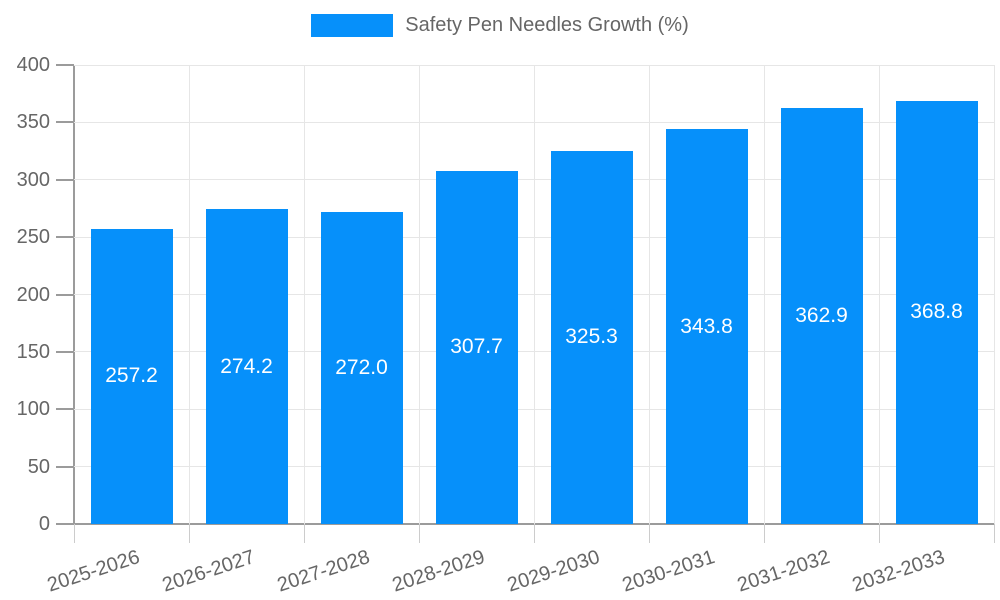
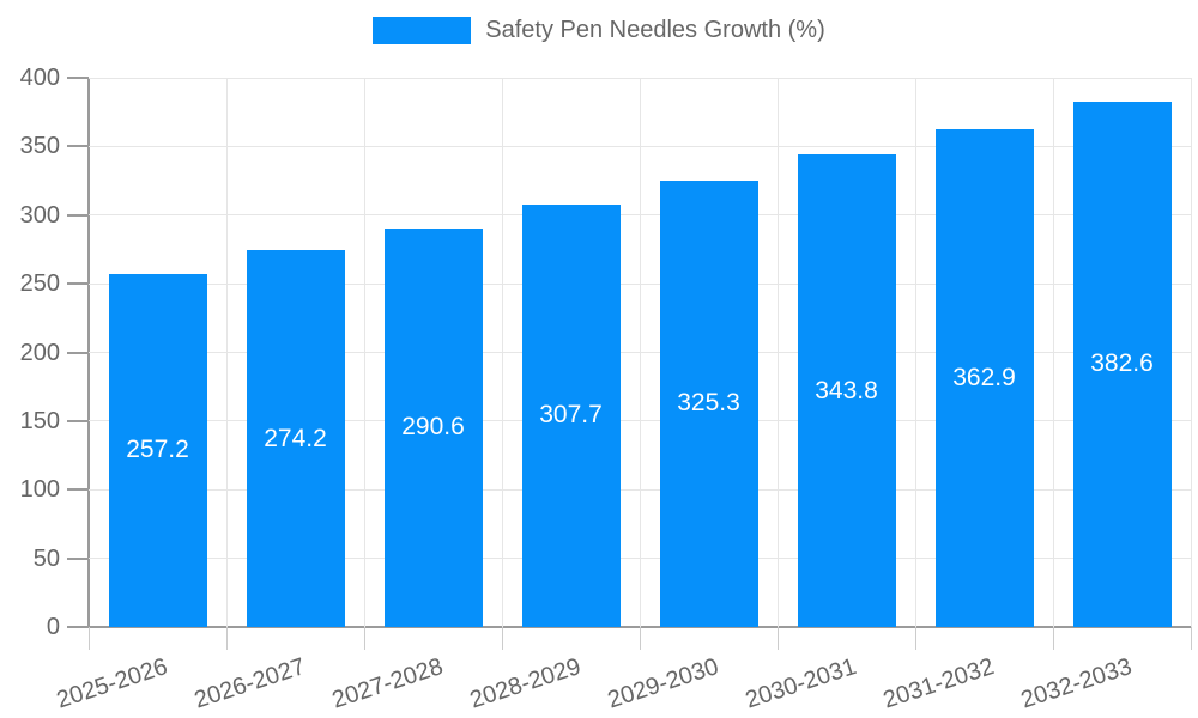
2027-2028: 272.0 -> 290.6
2032-2033: 368.8 -> 382.6
